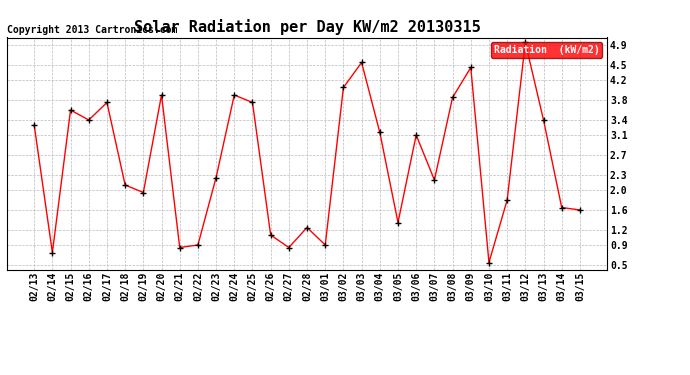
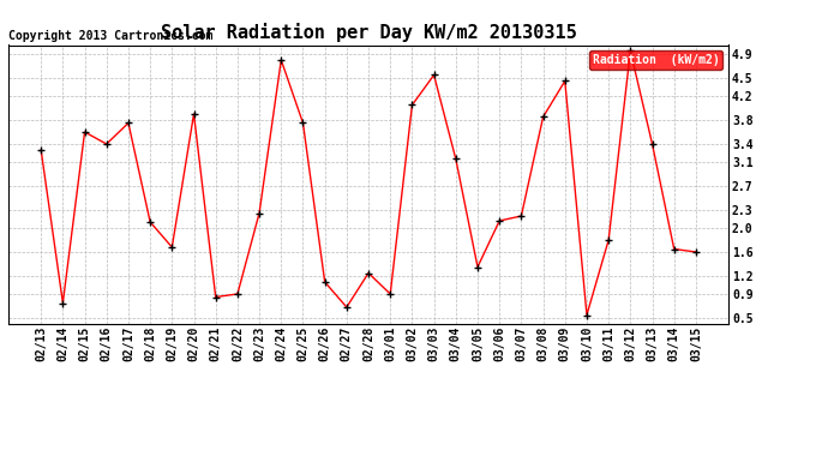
02/19: 1.95 -> 1.68
02/24: 3.90 -> 4.80
02/27: 0.85 -> 0.68
03/06: 3.10 -> 2.12
